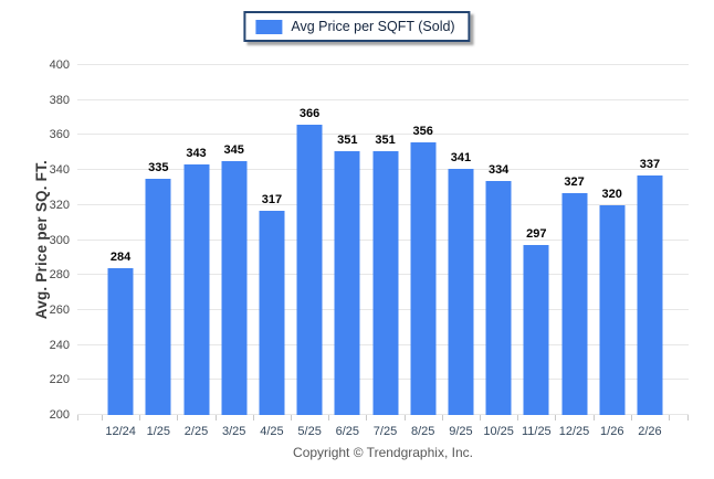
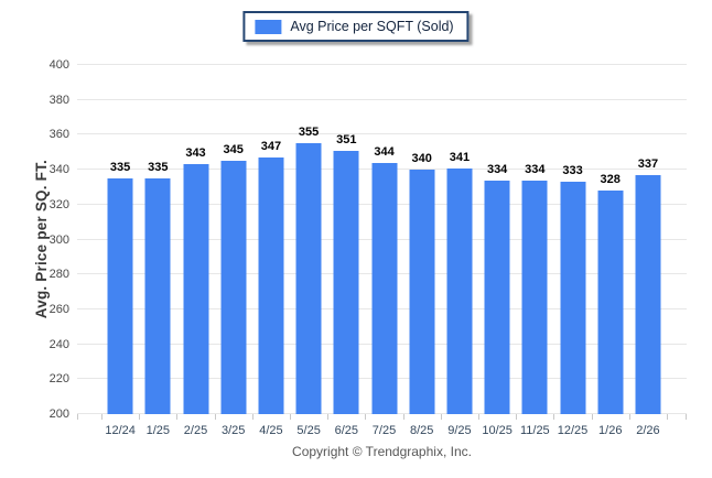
12/24: 284 -> 335
4/25: 317 -> 347
5/25: 366 -> 355
7/25: 351 -> 344
8/25: 356 -> 340
11/25: 297 -> 334
12/25: 327 -> 333
1/26: 320 -> 328
